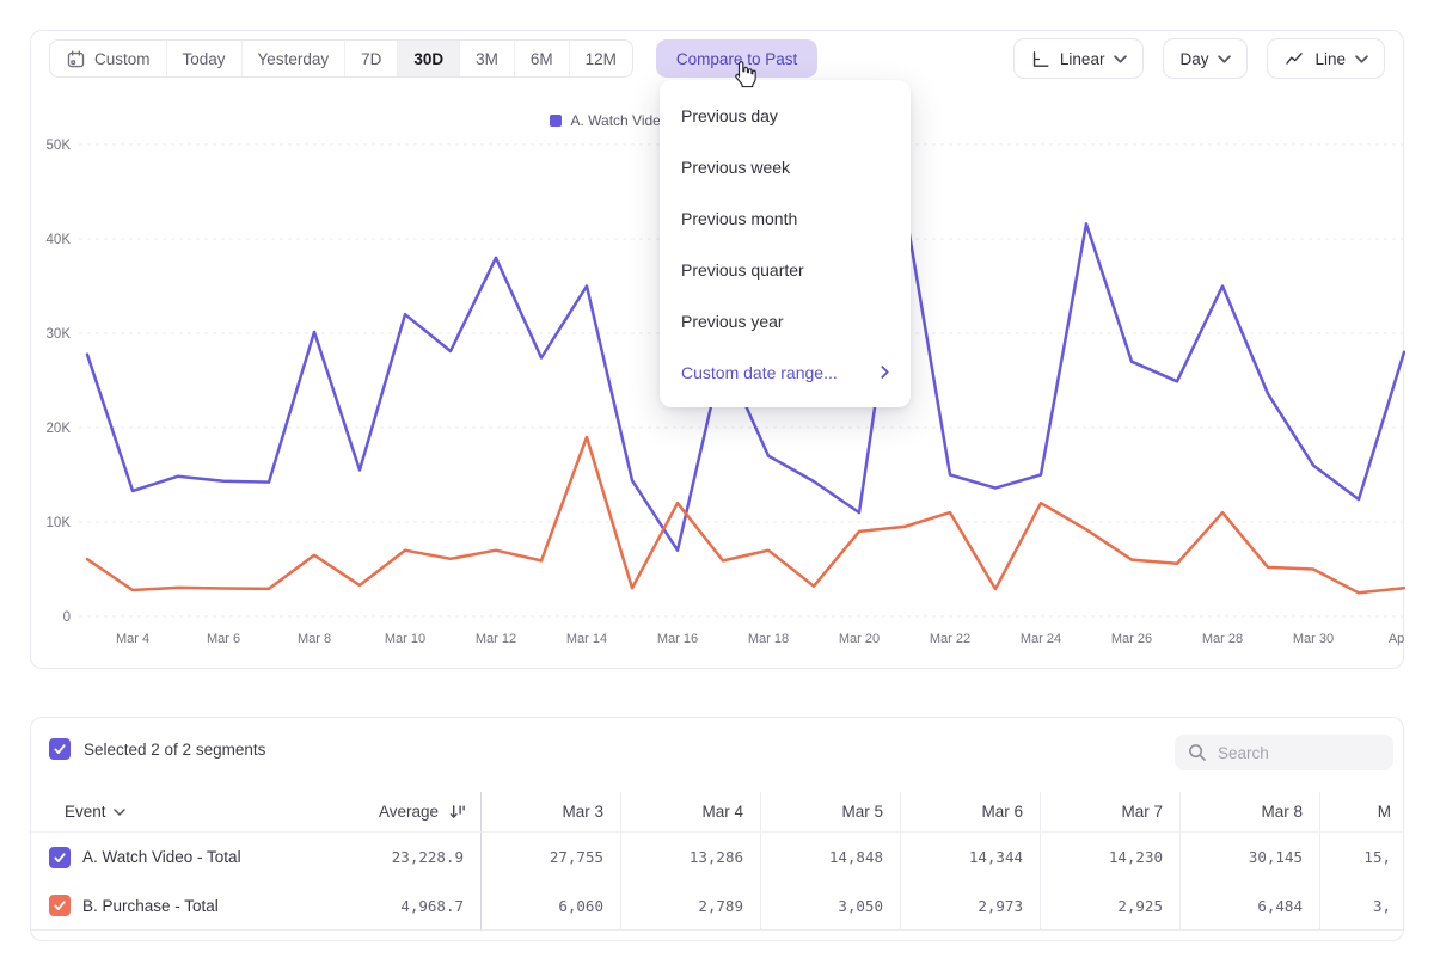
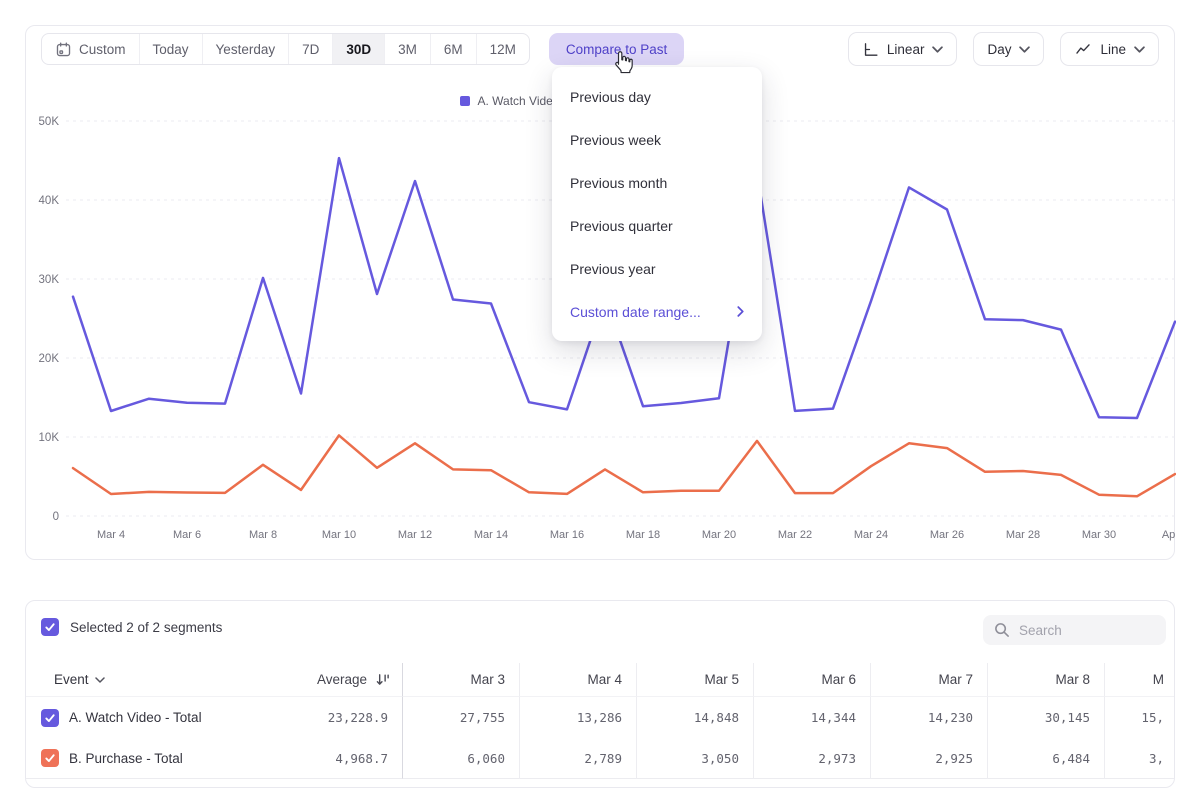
A. Watch Video - Total/Mar 10: 32K -> 45K
B. Purchase - Total/Mar 10: 7K -> 10K
A. Watch Video - Total/Mar 12: 38K -> 42K
B. Purchase - Total/Mar 12: 7K -> 9K
A. Watch Video - Total/Mar 14: 35K -> 27K
B. Purchase - Total/Mar 14: 19K -> 6K
A. Watch Video - Total/Mar 16: 7K -> 14K
B. Purchase - Total/Mar 16: 12K -> 3K
A. Watch Video - Total/Mar 18: 17K -> 14K
B. Purchase - Total/Mar 18: 7K -> 3K
A. Watch Video - Total/Mar 20: 11K -> 15K
B. Purchase - Total/Mar 20: 9K -> 3K
A. Watch Video - Total/Mar 22: 15K -> 13K
B. Purchase - Total/Mar 22: 11K -> 3K
A. Watch Video - Total/Mar 24: 15K -> 27K
B. Purchase - Total/Mar 24: 12K -> 6K
A. Watch Video - Total/Mar 26: 27K -> 39K
B. Purchase - Total/Mar 26: 6K -> 9K
A. Watch Video - Total/Mar 28: 35K -> 25K
B. Purchase - Total/Mar 28: 11K -> 6K
A. Watch Video - Total/Mar 30: 16K -> 12K
B. Purchase - Total/Mar 30: 5K -> 3K
A. Watch Video - Total/Apr 1: 28K -> 25K
B. Purchase - Total/Apr 1: 3K -> 5K
